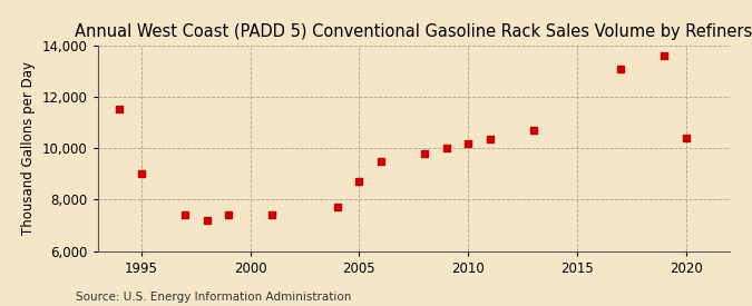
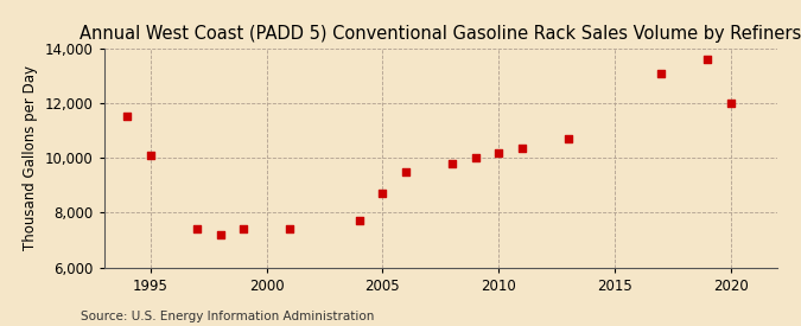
1995: 9,000 -> 10,100
2020: 10,400 -> 12,000
